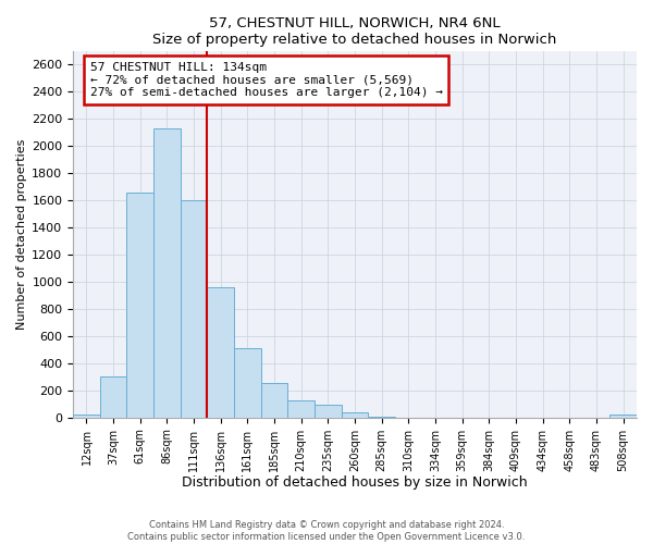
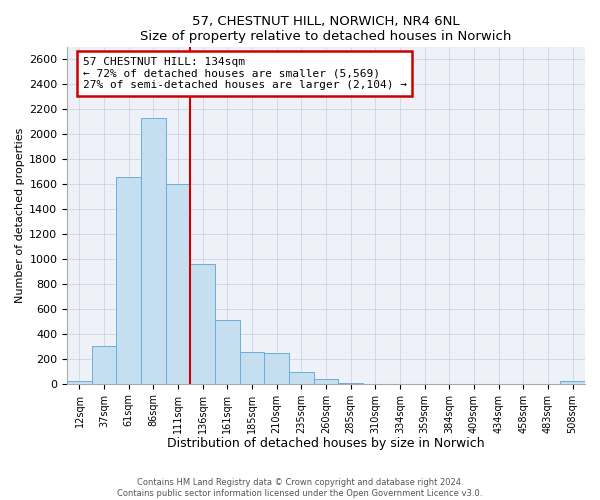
210sqm: 130 -> 250
